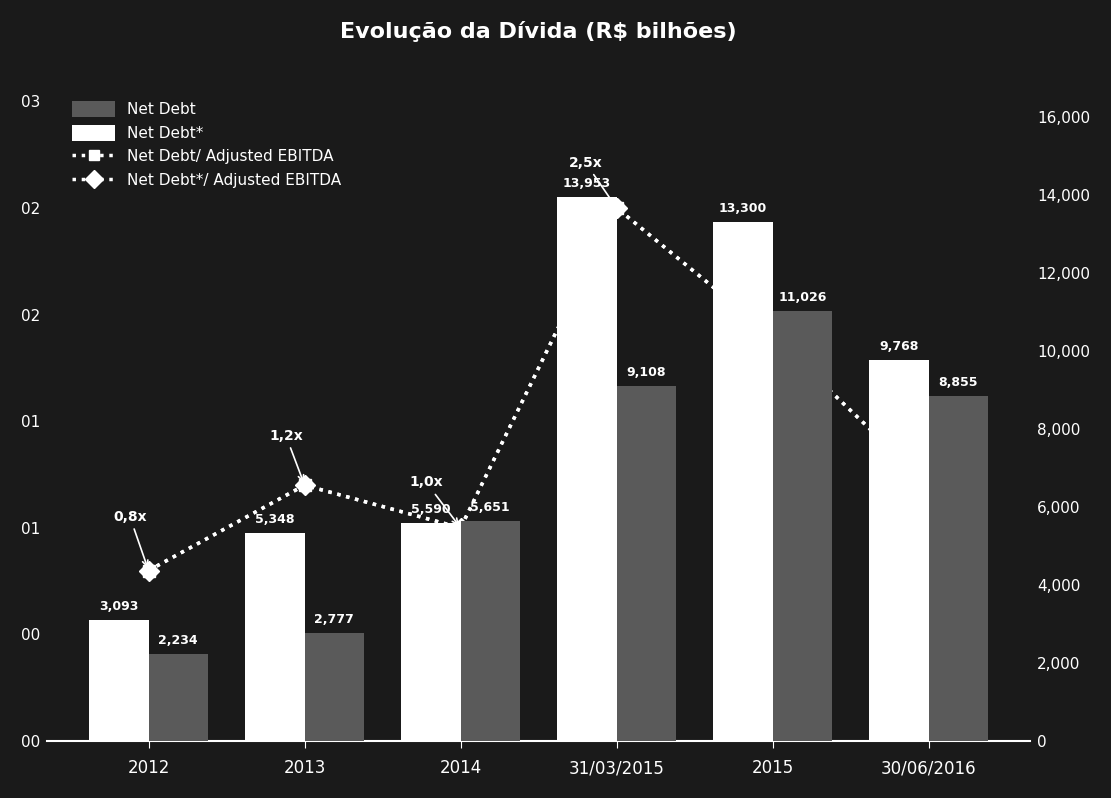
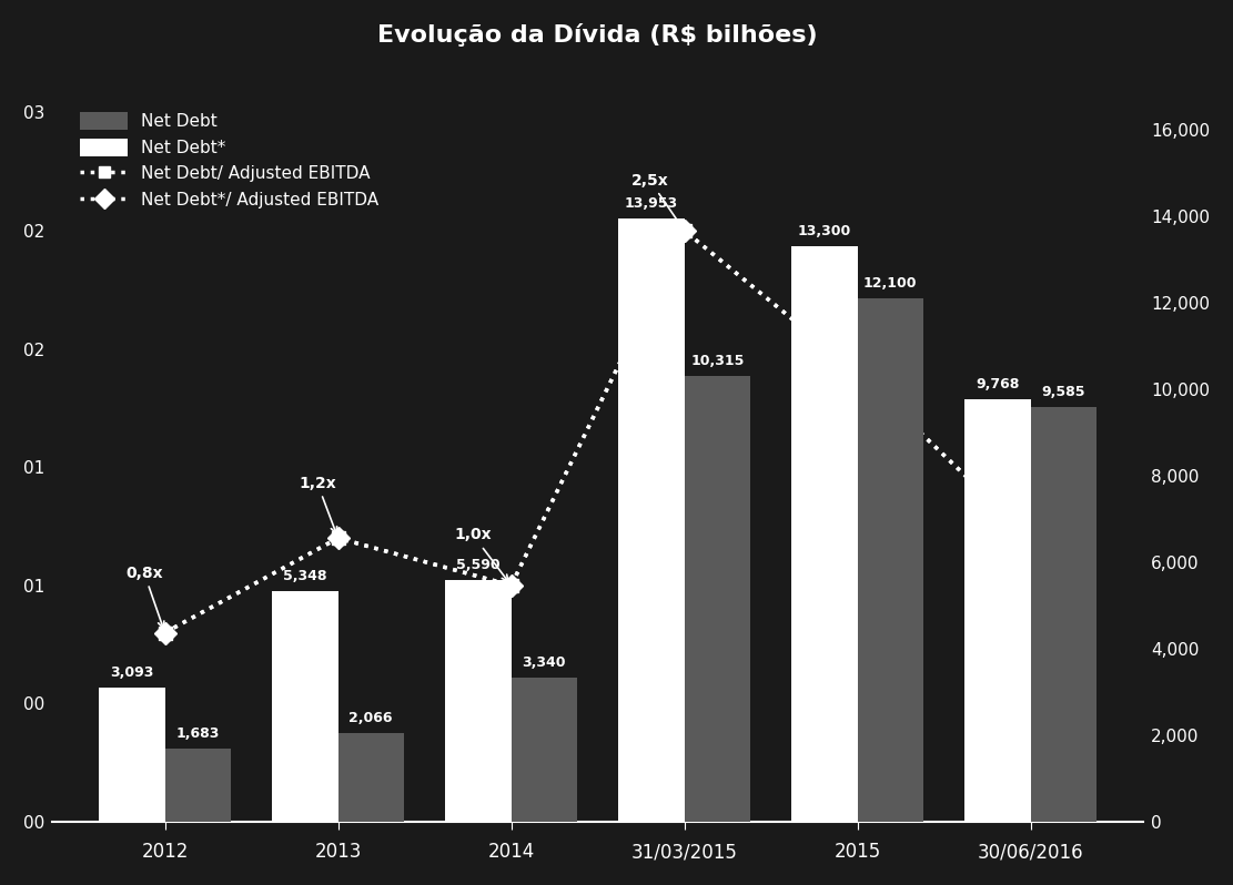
Net Debt/2012: 2,234 -> 1,683
Net Debt/2013: 2,777 -> 2,066
Net Debt/2014: 5,651 -> 3,340
Net Debt/31/03/2015: 9,108 -> 10,315
Net Debt/2015: 11,026 -> 12,100
Net Debt/30/06/2016: 8,855 -> 9,585
